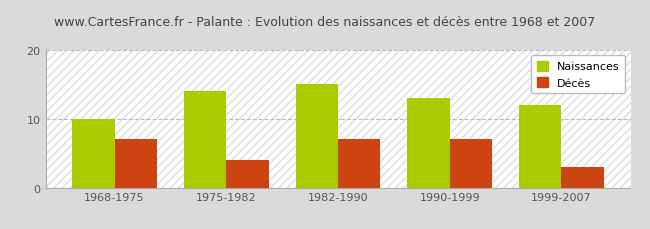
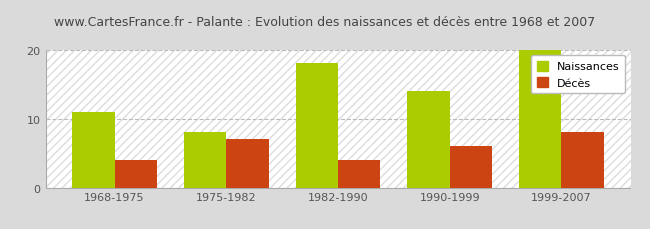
Naissances/1968-1975: 10 -> 11
Décès/1968-1975: 7 -> 4
Naissances/1975-1982: 14 -> 8
Décès/1975-1982: 4 -> 7
Naissances/1982-1990: 15 -> 18
Décès/1982-1990: 7 -> 4
Naissances/1990-1999: 13 -> 14
Décès/1990-1999: 7 -> 6
Naissances/1999-2007: 12 -> 20
Décès/1999-2007: 3 -> 8
